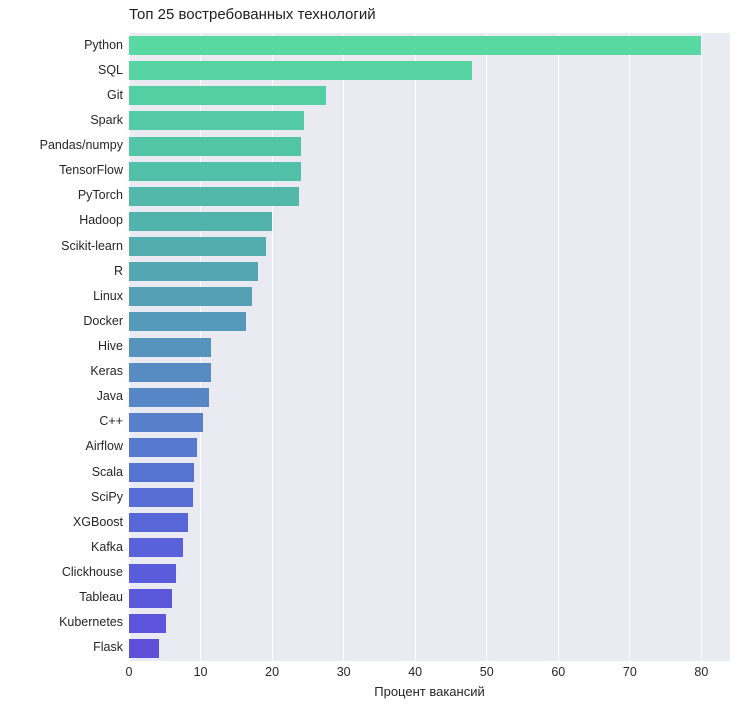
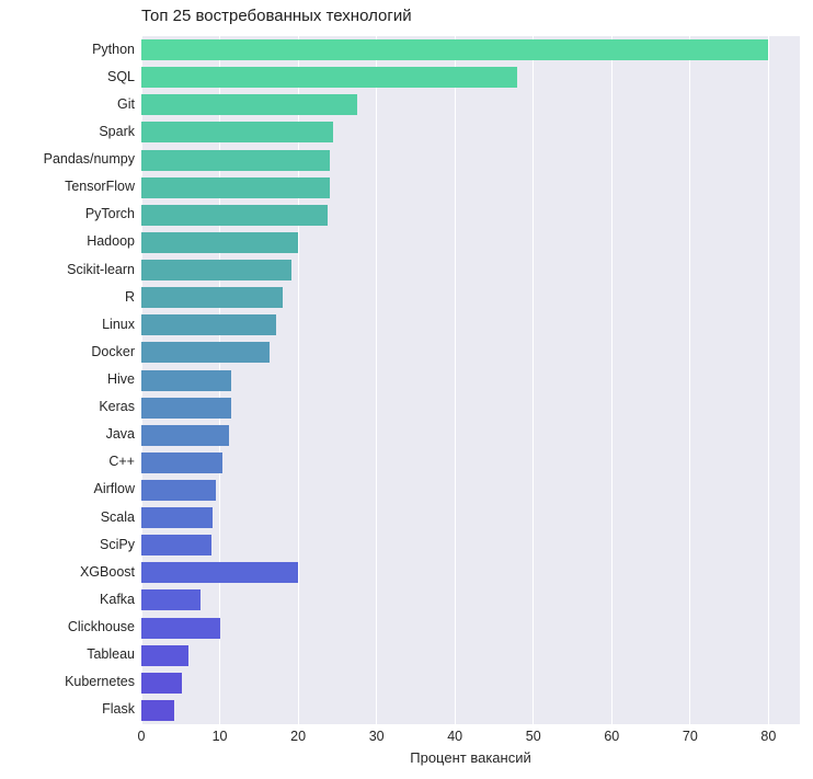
XGBoost: 8 -> 20
Clickhouse: 6 -> 10
